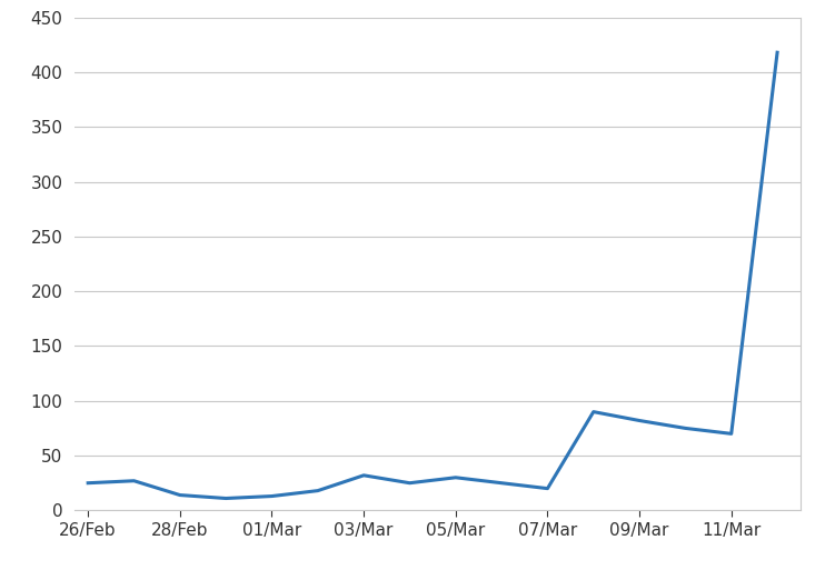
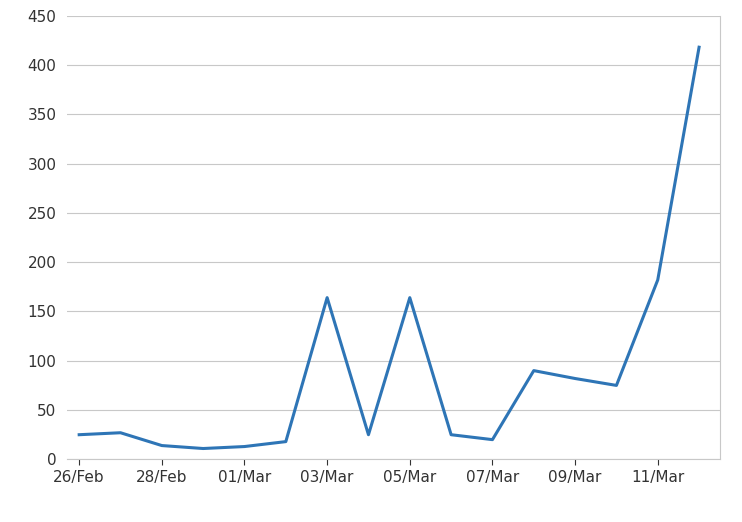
03/Mar: 32 -> 164
05/Mar: 30 -> 164
11/Mar: 70 -> 182
